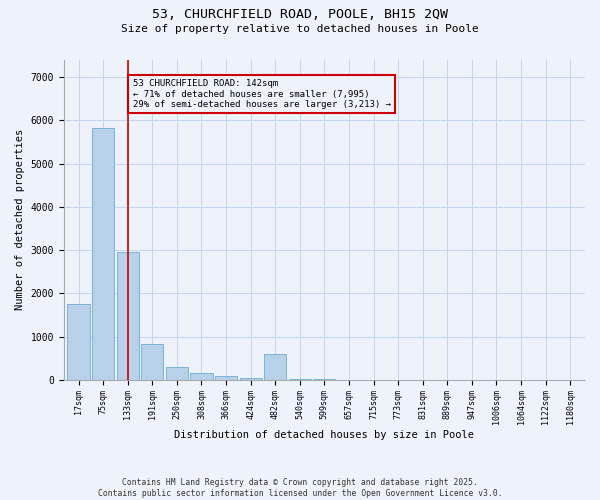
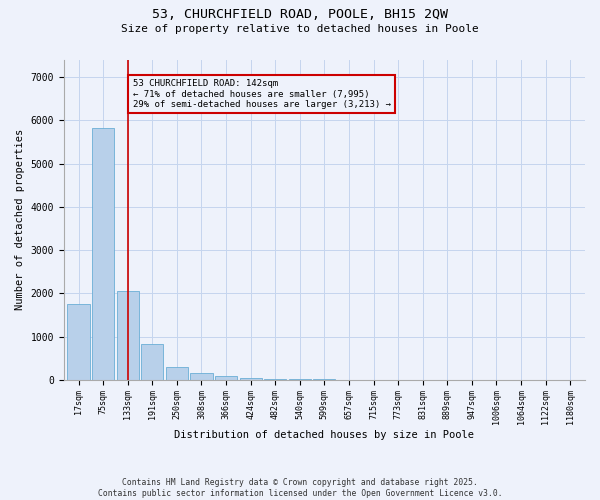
133sqm: 2950 -> 2060
482sqm: 600 -> 20
